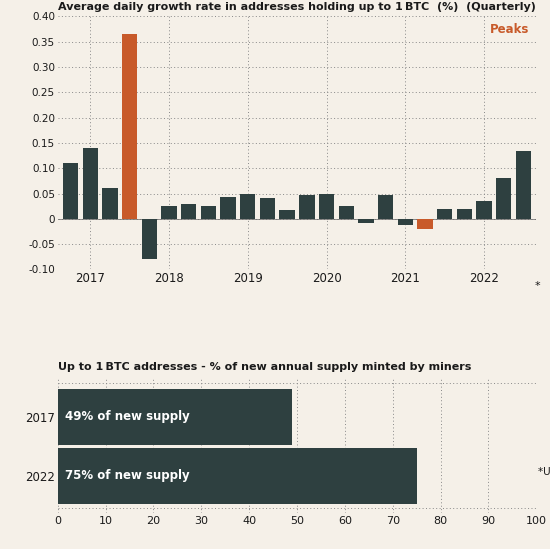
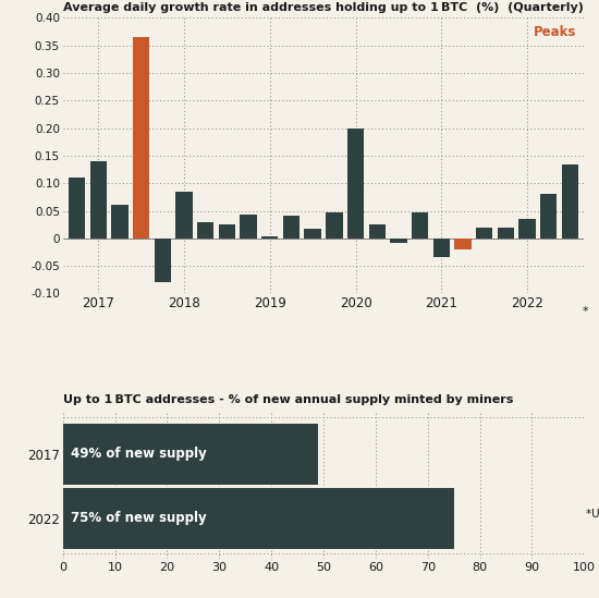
2018: 0.025 -> 0.084
2019: 0.049 -> 0.004
2020: 0.050 -> 0.200
2021: -0.012 -> -0.034
